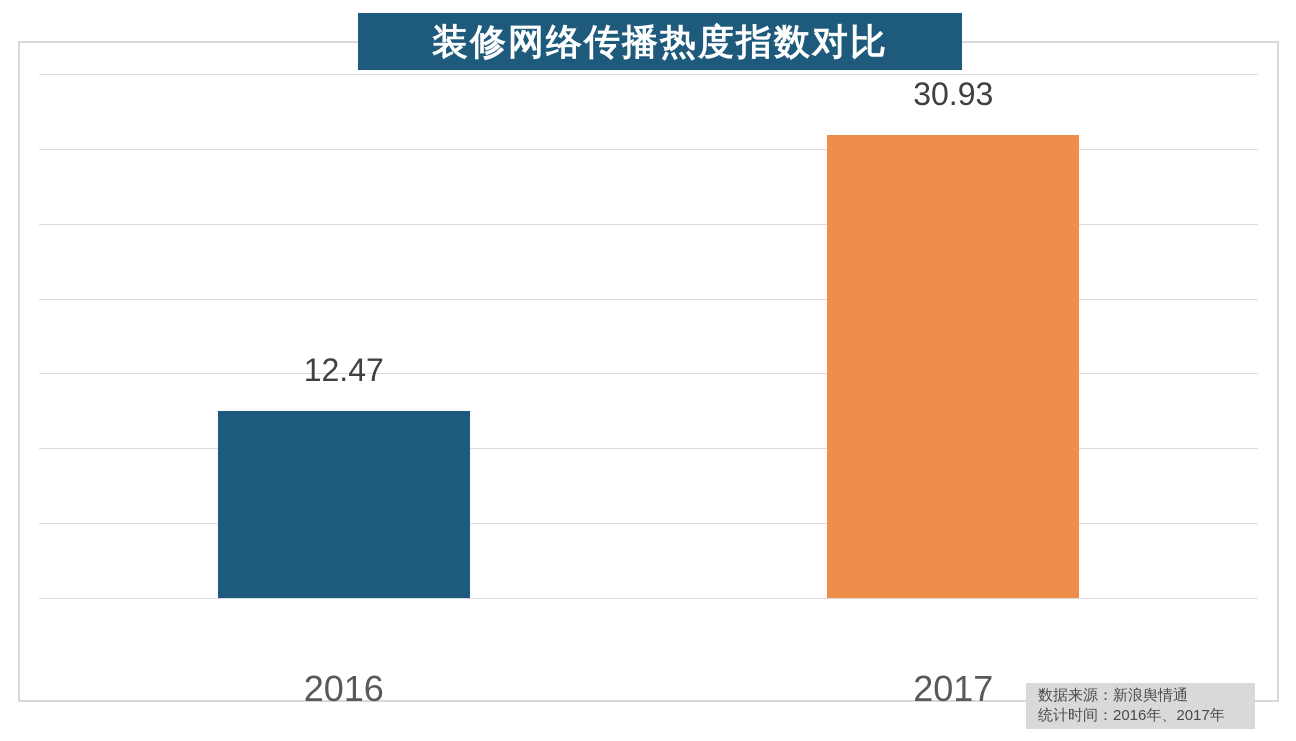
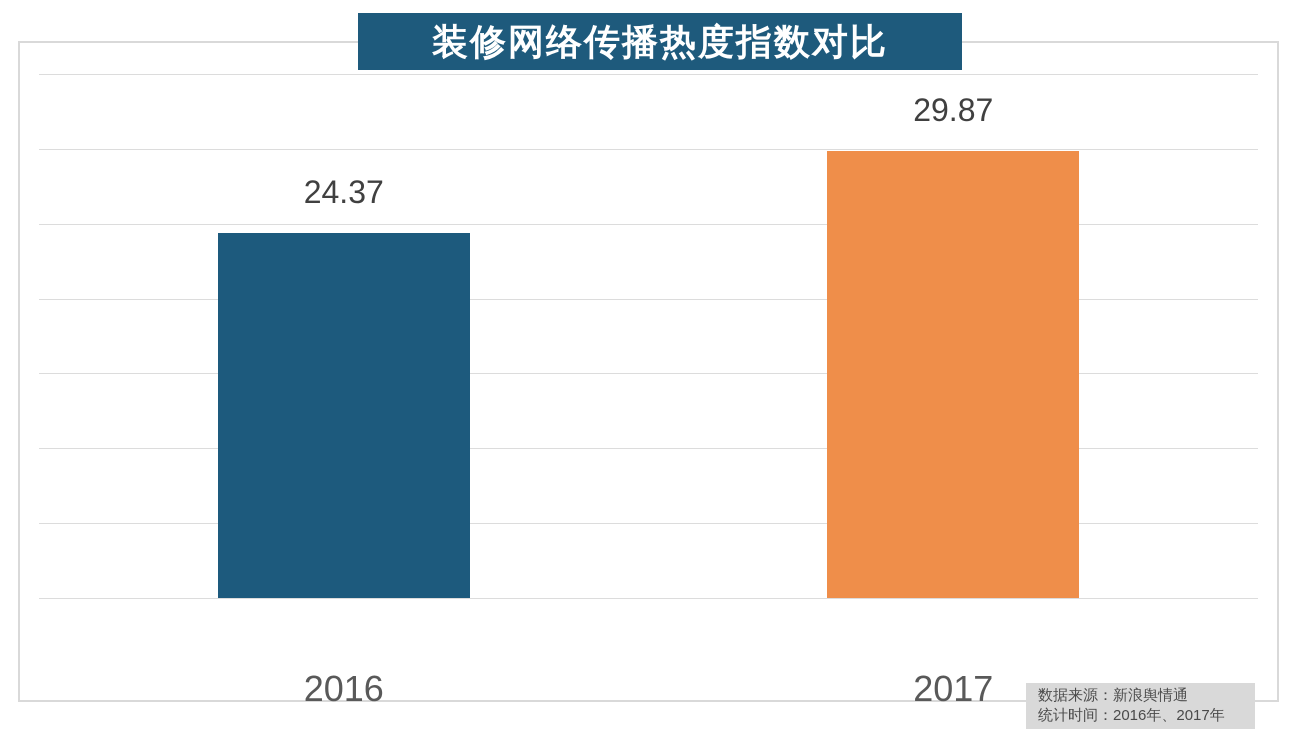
2016: 12.47 -> 24.37
2017: 30.93 -> 29.87
